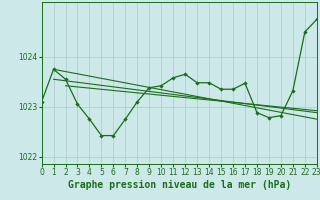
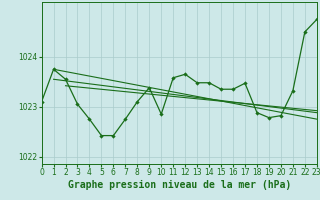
10: 1023.42 -> 1022.85
